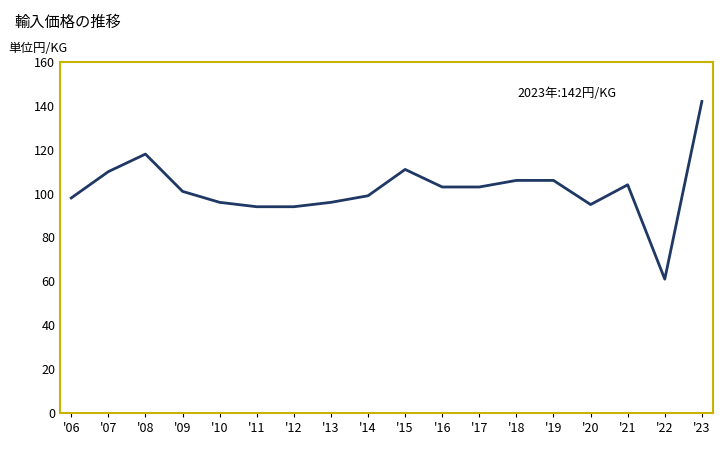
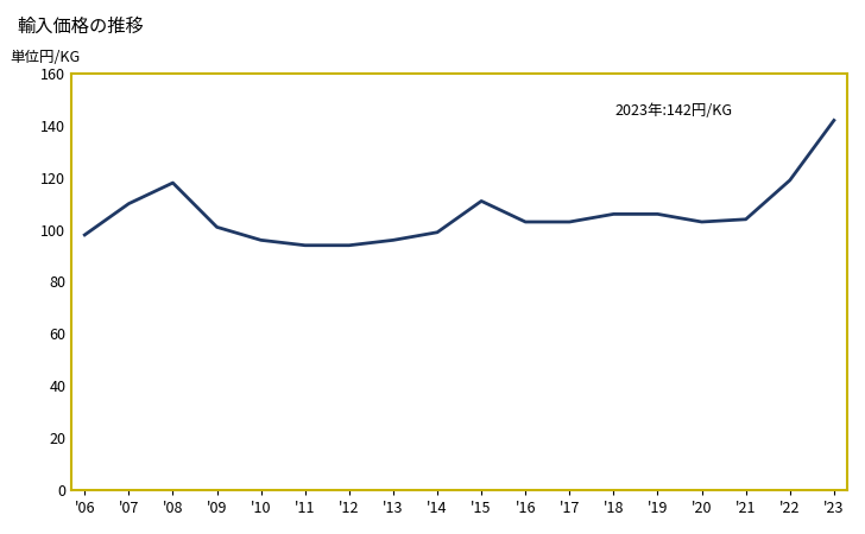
'20: 95 -> 103
'22: 61 -> 119
